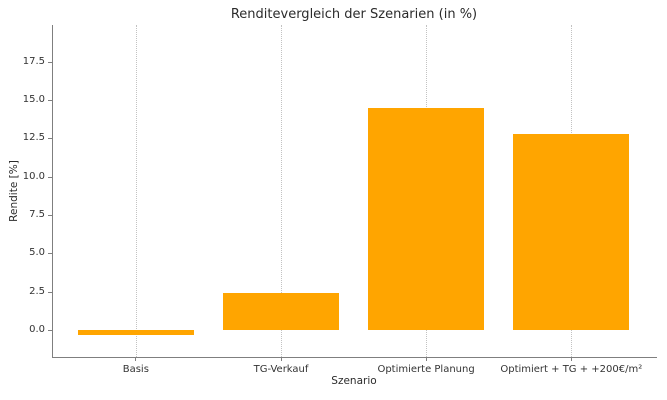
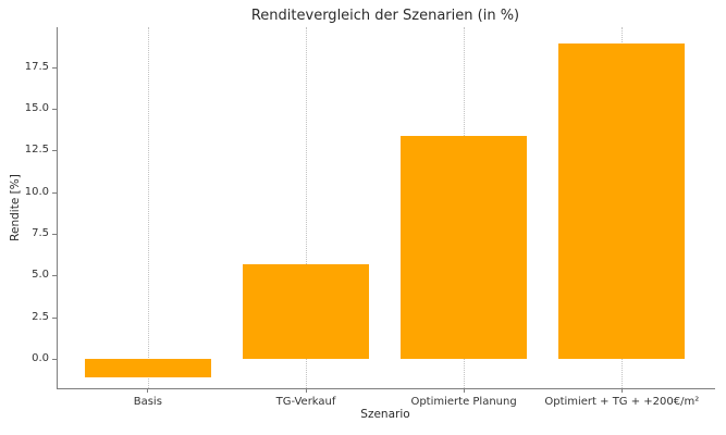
Basis: -0.3 -> -1.1
TG-Verkauf: 2.4 -> 5.7
Optimierte Planung: 14.5 -> 13.4
Optimiert + TG + +200€/m²: 12.8 -> 18.9
